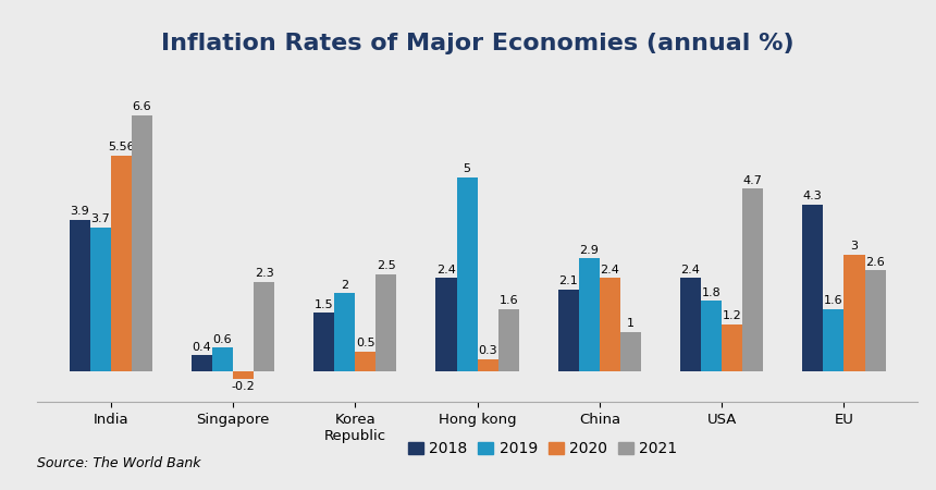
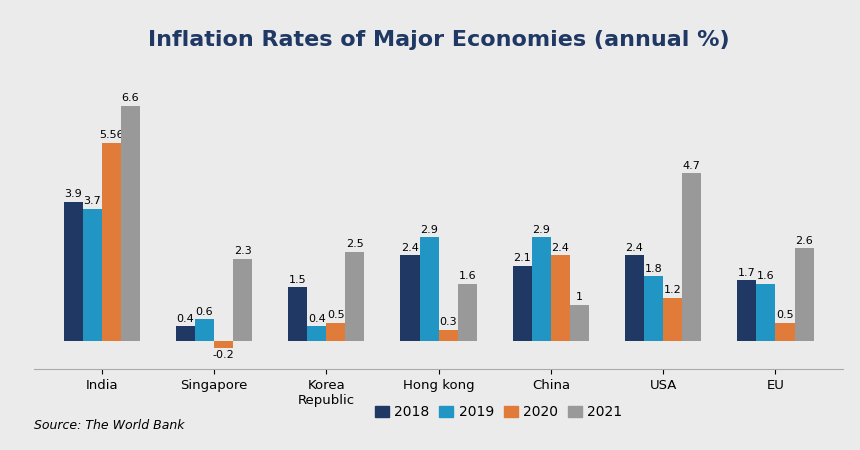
2019/Korea Republic: 2 -> 0.4
2019/Hong kong: 5 -> 2.9
2018/EU: 4.3 -> 1.7
2020/EU: 3 -> 0.5
